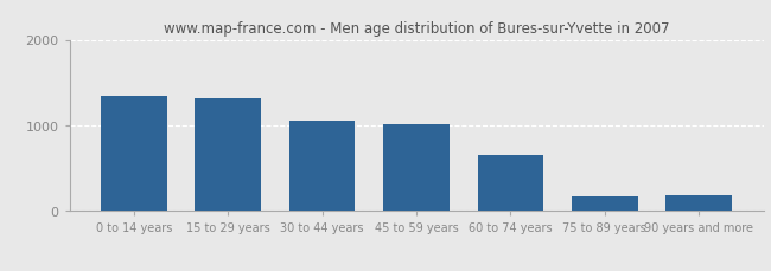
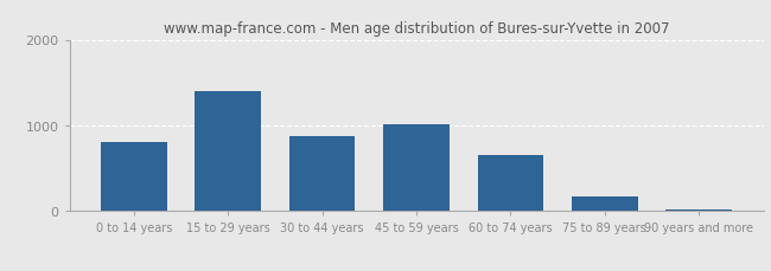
0 to 14 years: 1340 -> 800
15 to 29 years: 1320 -> 1400
30 to 44 years: 1060 -> 880
90 years and more: 180 -> 20
